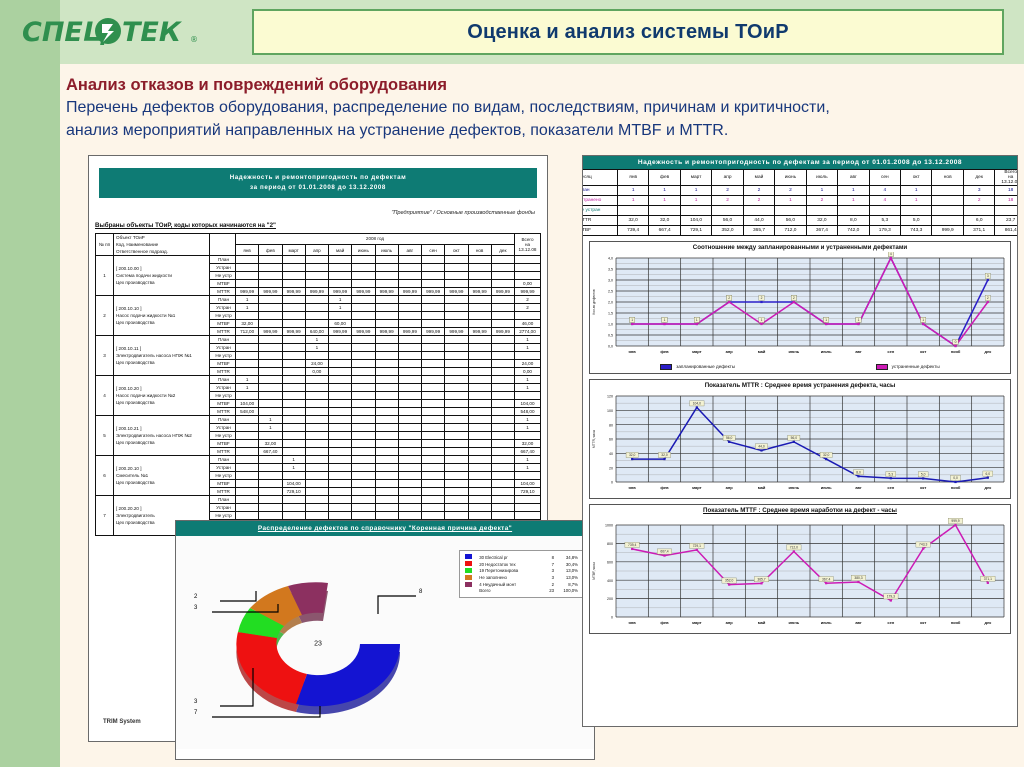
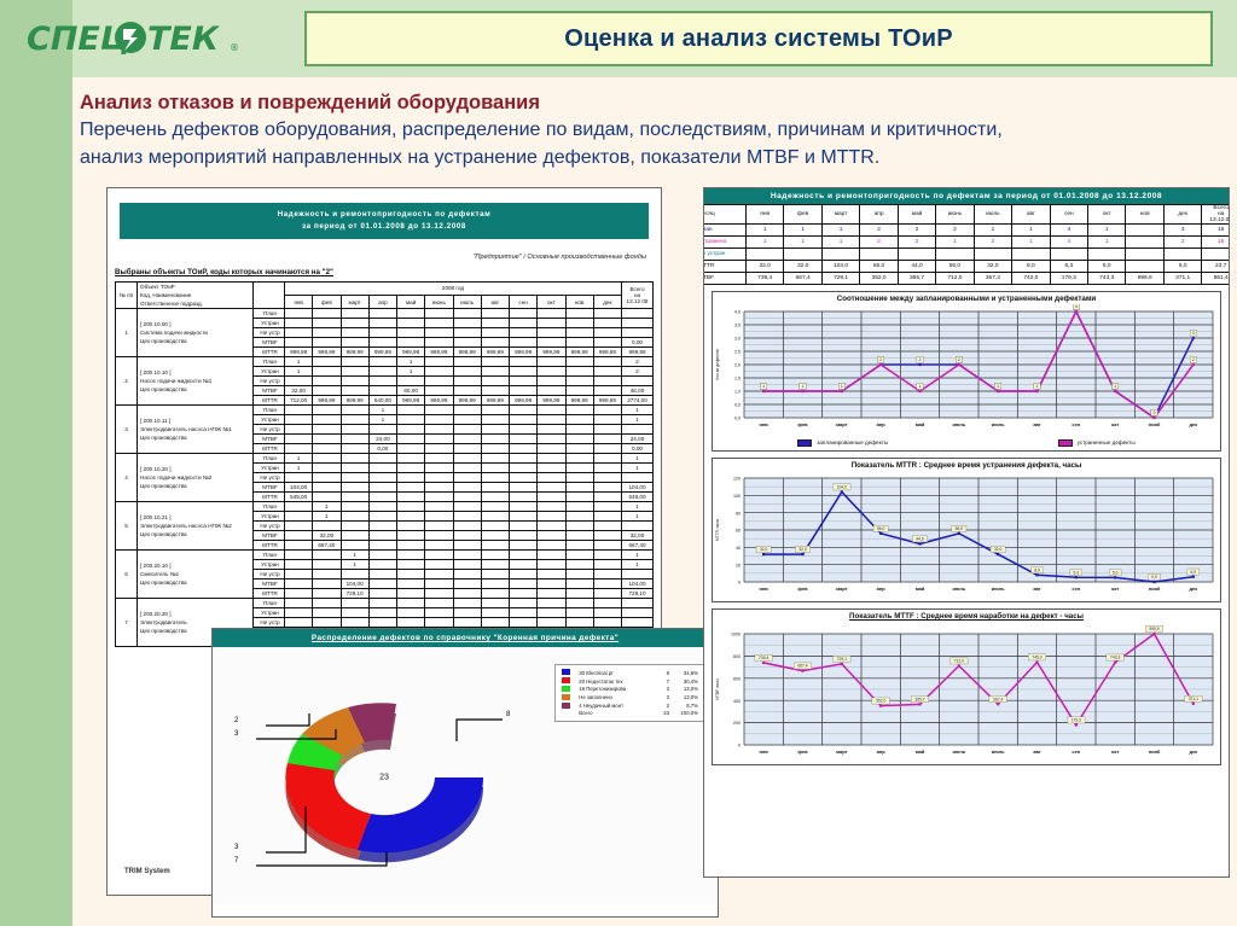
Показатель MTTF : Среднее время наработки на дефект - часы/авг: 380,3 -> 745,0
